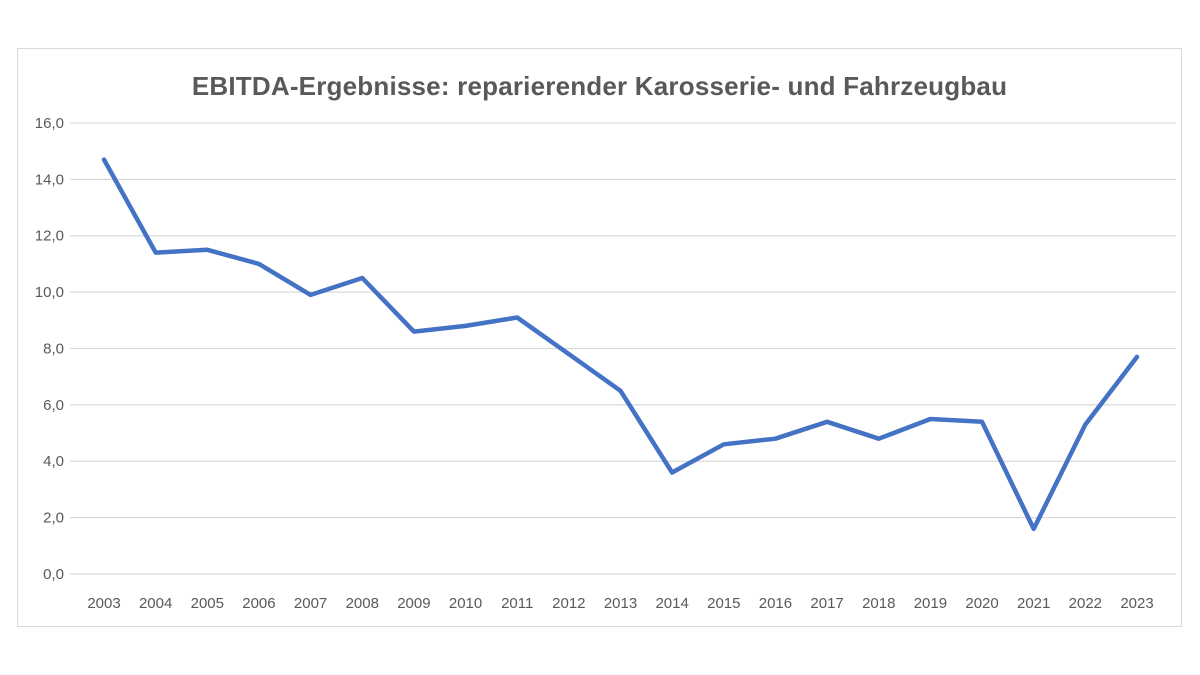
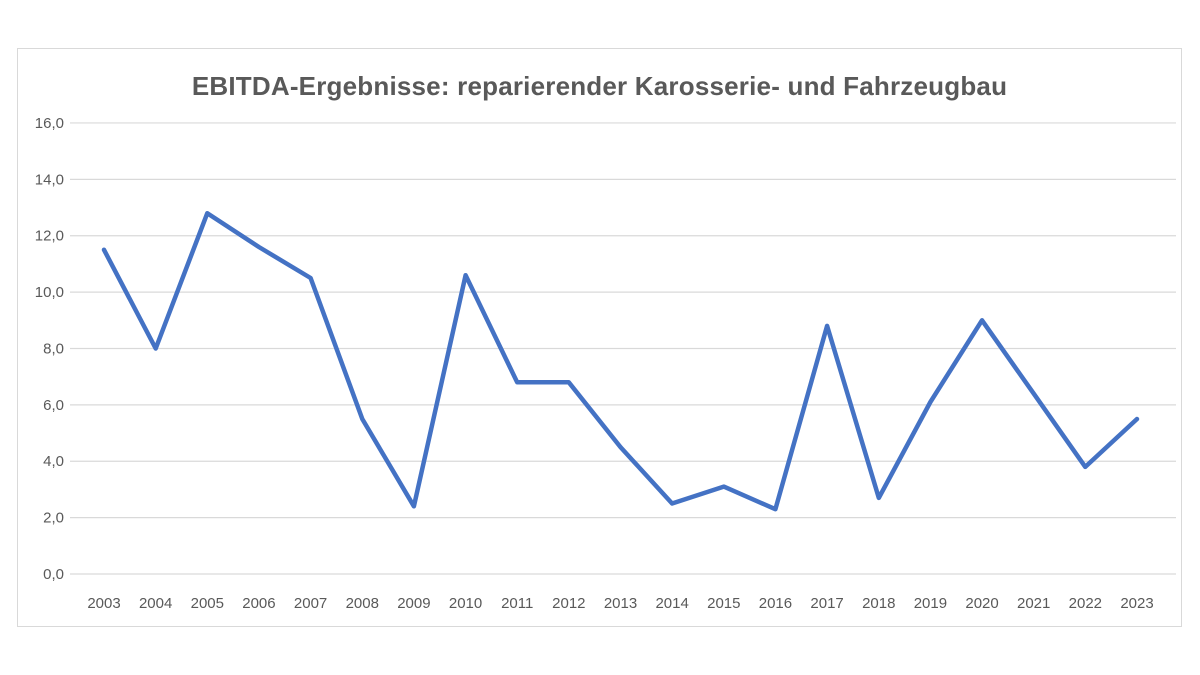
2003: 14,7 -> 11,5
2004: 11,4 -> 8,0
2005: 11,5 -> 12,8
2006: 11,0 -> 11,6
2007: 9,9 -> 10,5
2008: 10,5 -> 5,5
2009: 8,6 -> 2,4
2010: 8,8 -> 10,6
2011: 9,1 -> 6,8
2012: 7,8 -> 6,8
2013: 6,5 -> 4,5
2014: 3,6 -> 2,5
2015: 4,6 -> 3,1
2016: 4,8 -> 2,3
2017: 5,4 -> 8,8
2018: 4,8 -> 2,7
2019: 5,5 -> 6,1
2020: 5,4 -> 9,0
2021: 1,6 -> 6,4
2022: 5,3 -> 3,8
2023: 7,7 -> 5,5
